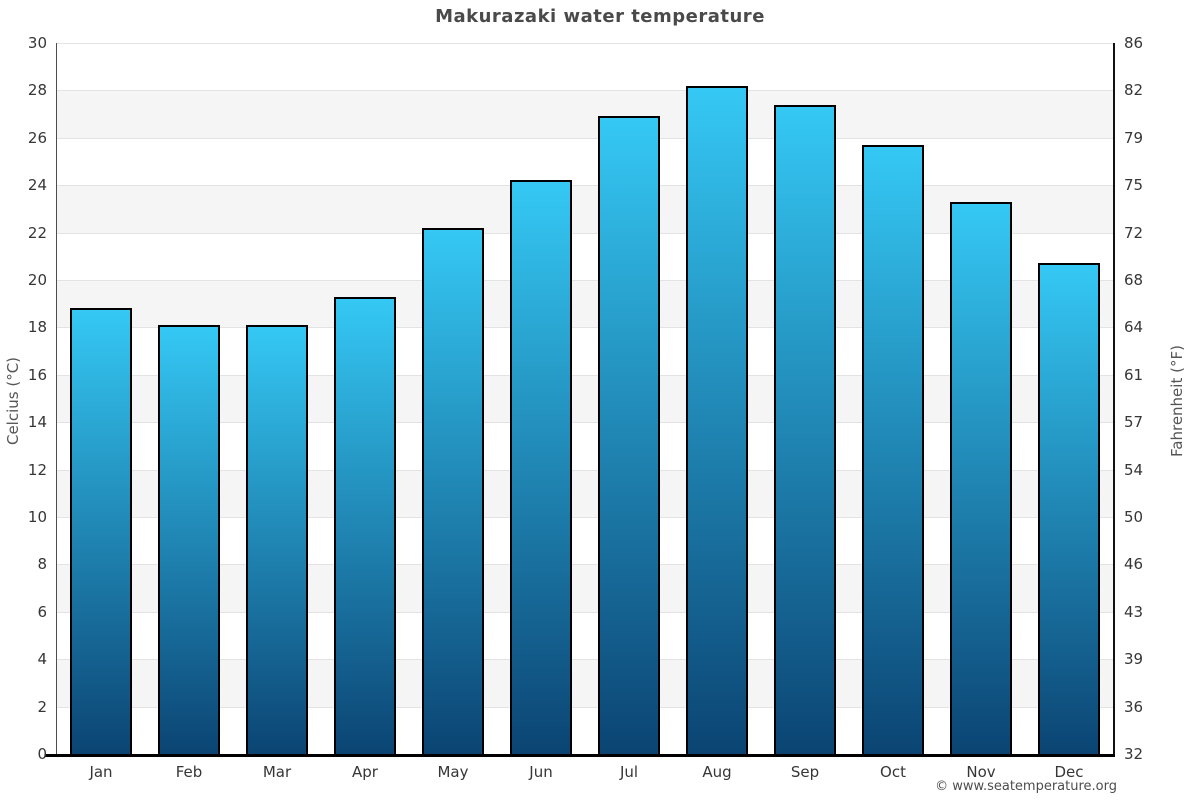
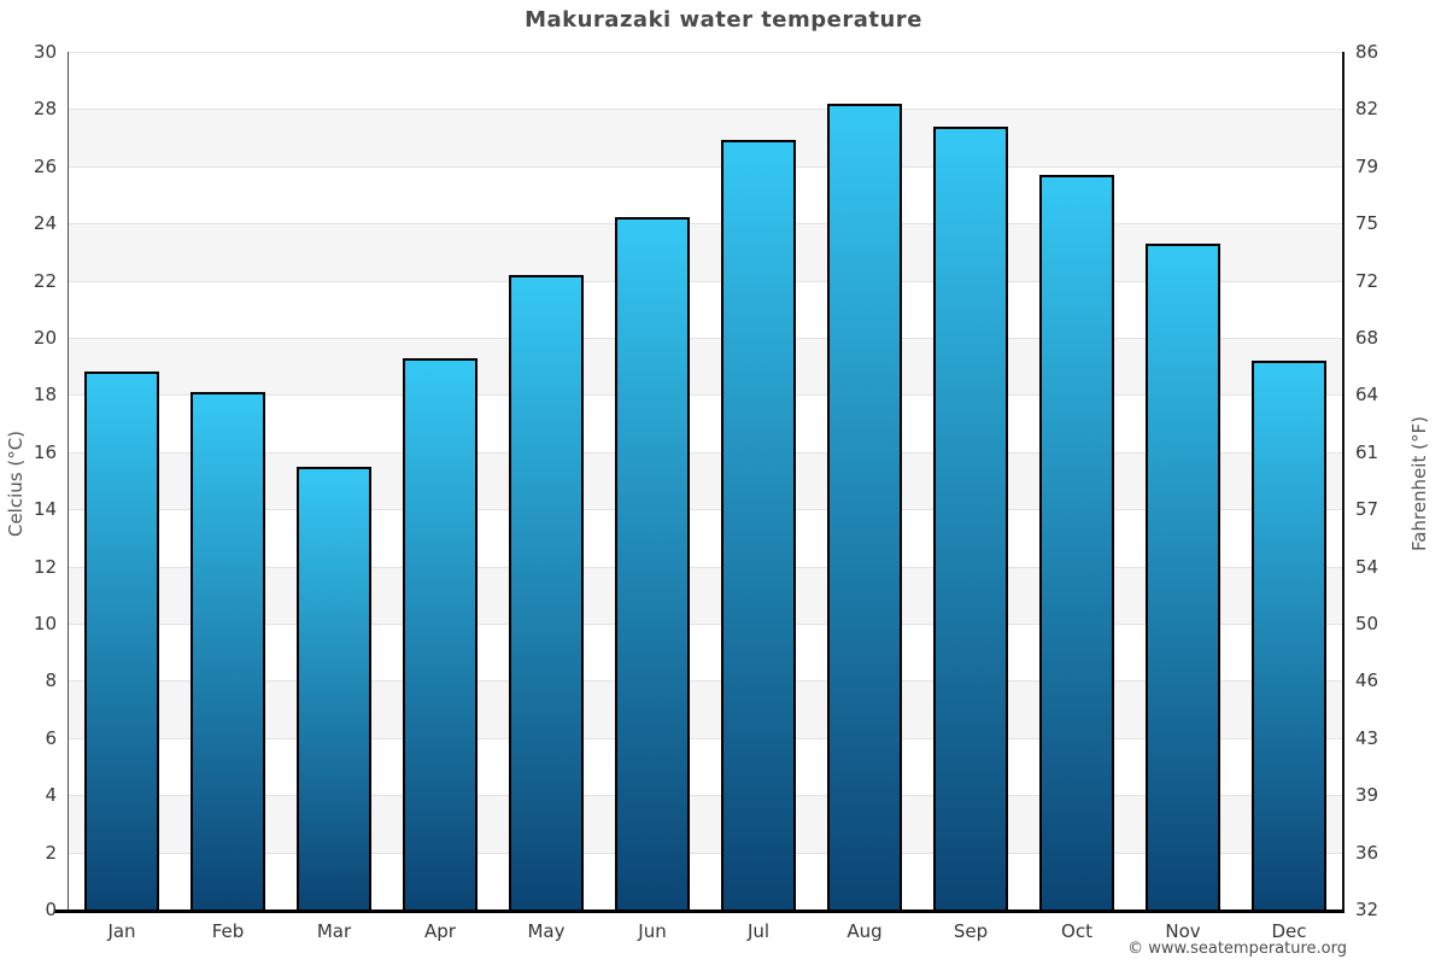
Mar: 18.1 -> 15.5
Dec: 20.7 -> 19.2
